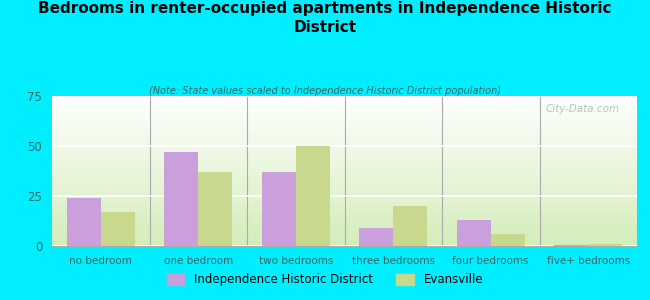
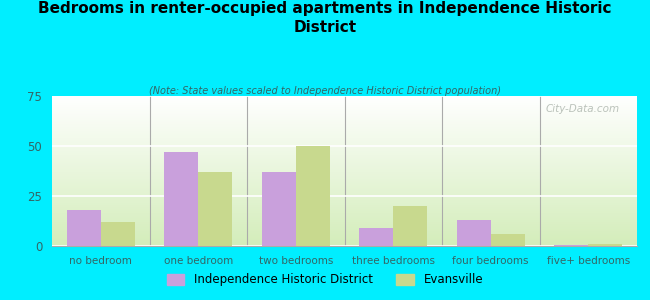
Independence Historic District/no bedroom: 24 -> 18
Evansville/no bedroom: 17 -> 12
